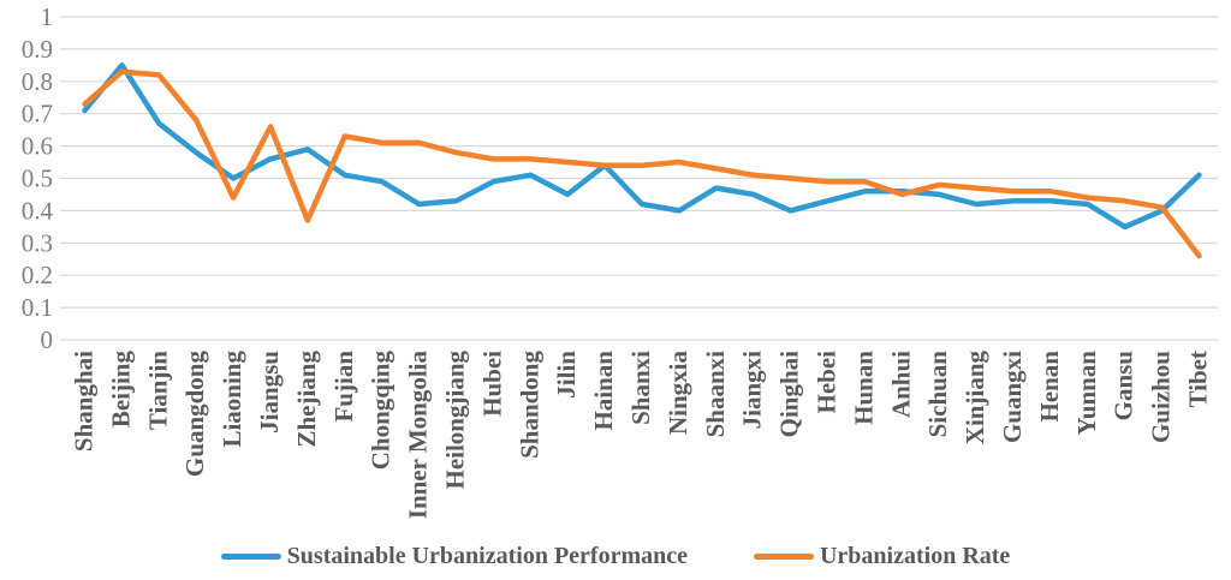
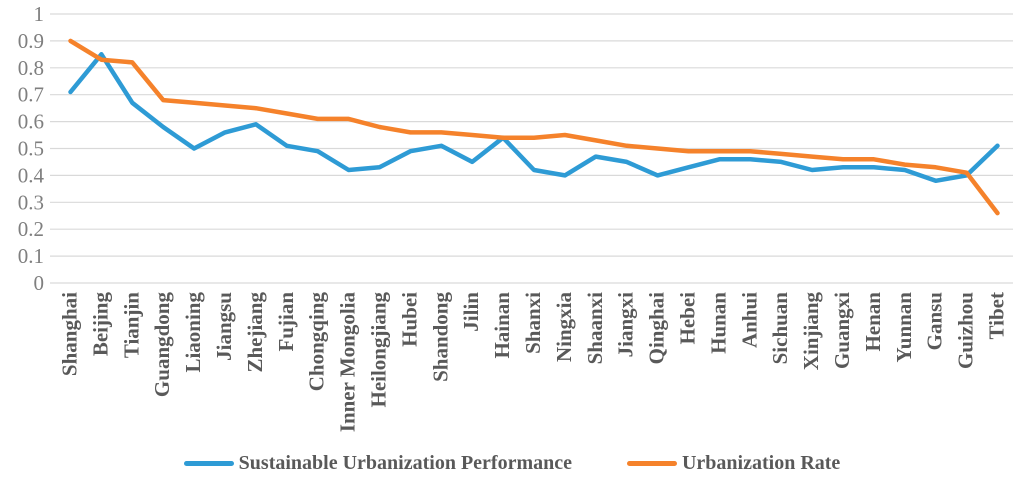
Urbanization Rate/Shanghai: 0.73 -> 0.90
Urbanization Rate/Liaoning: 0.44 -> 0.67
Urbanization Rate/Zhejiang: 0.37 -> 0.65
Urbanization Rate/Anhui: 0.45 -> 0.49
Sustainable Urbanization Performance/Gansu: 0.35 -> 0.38
